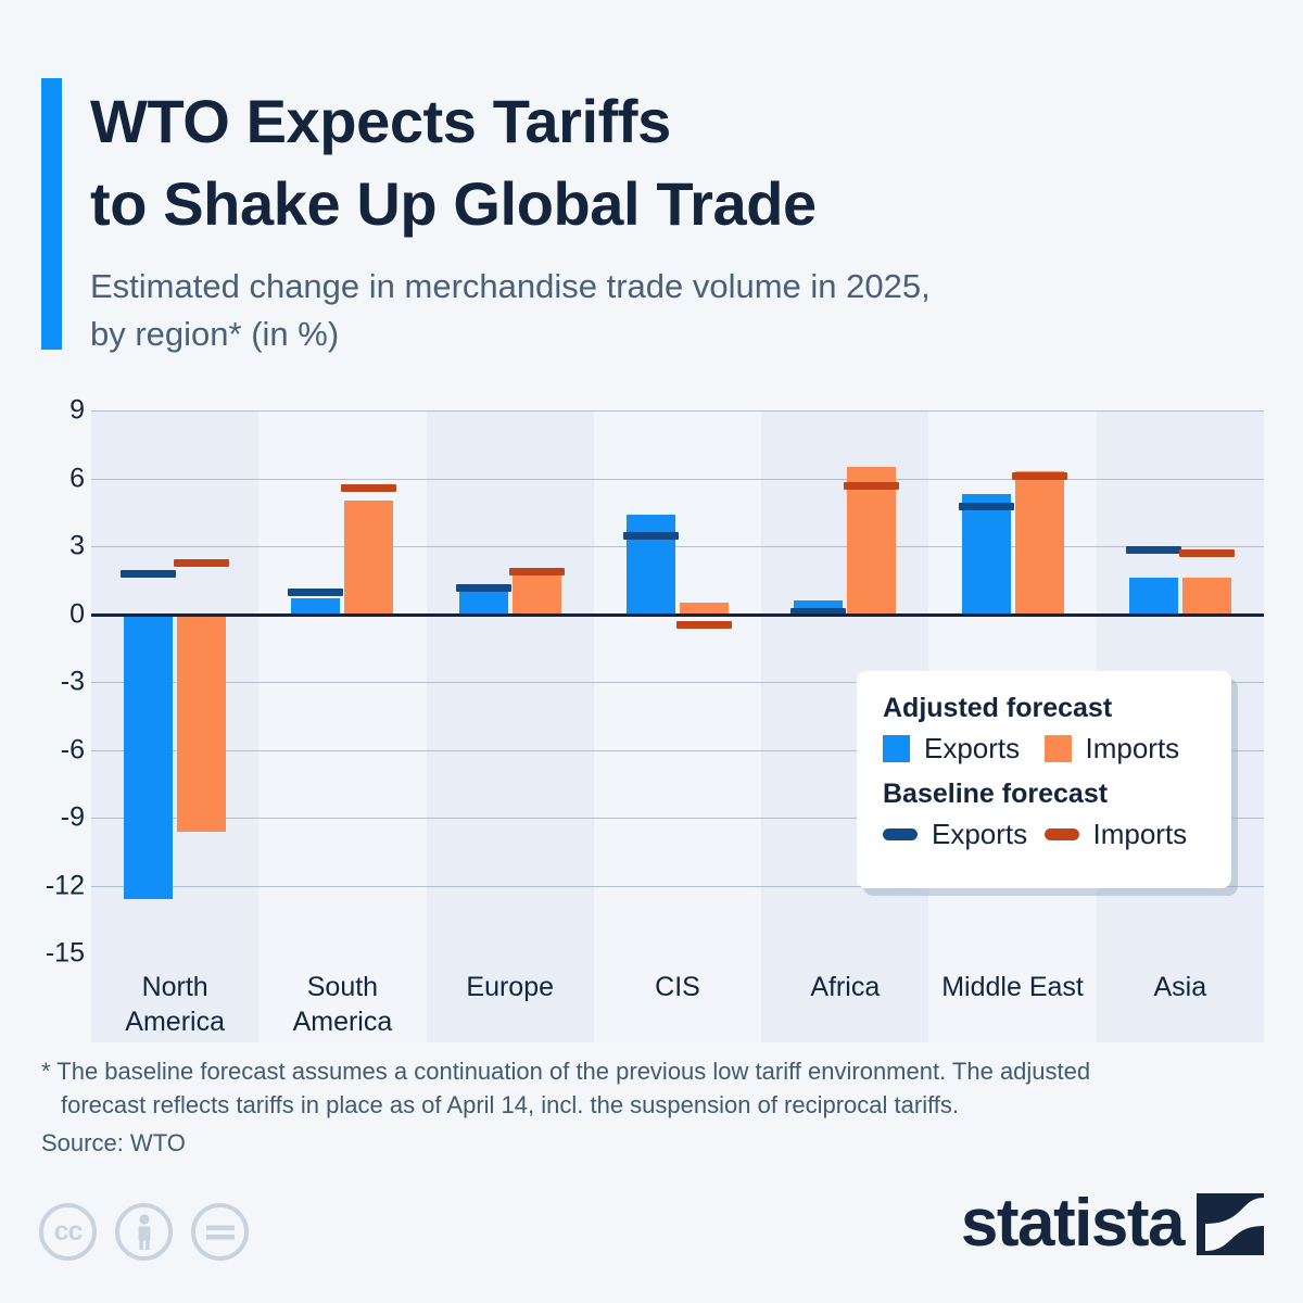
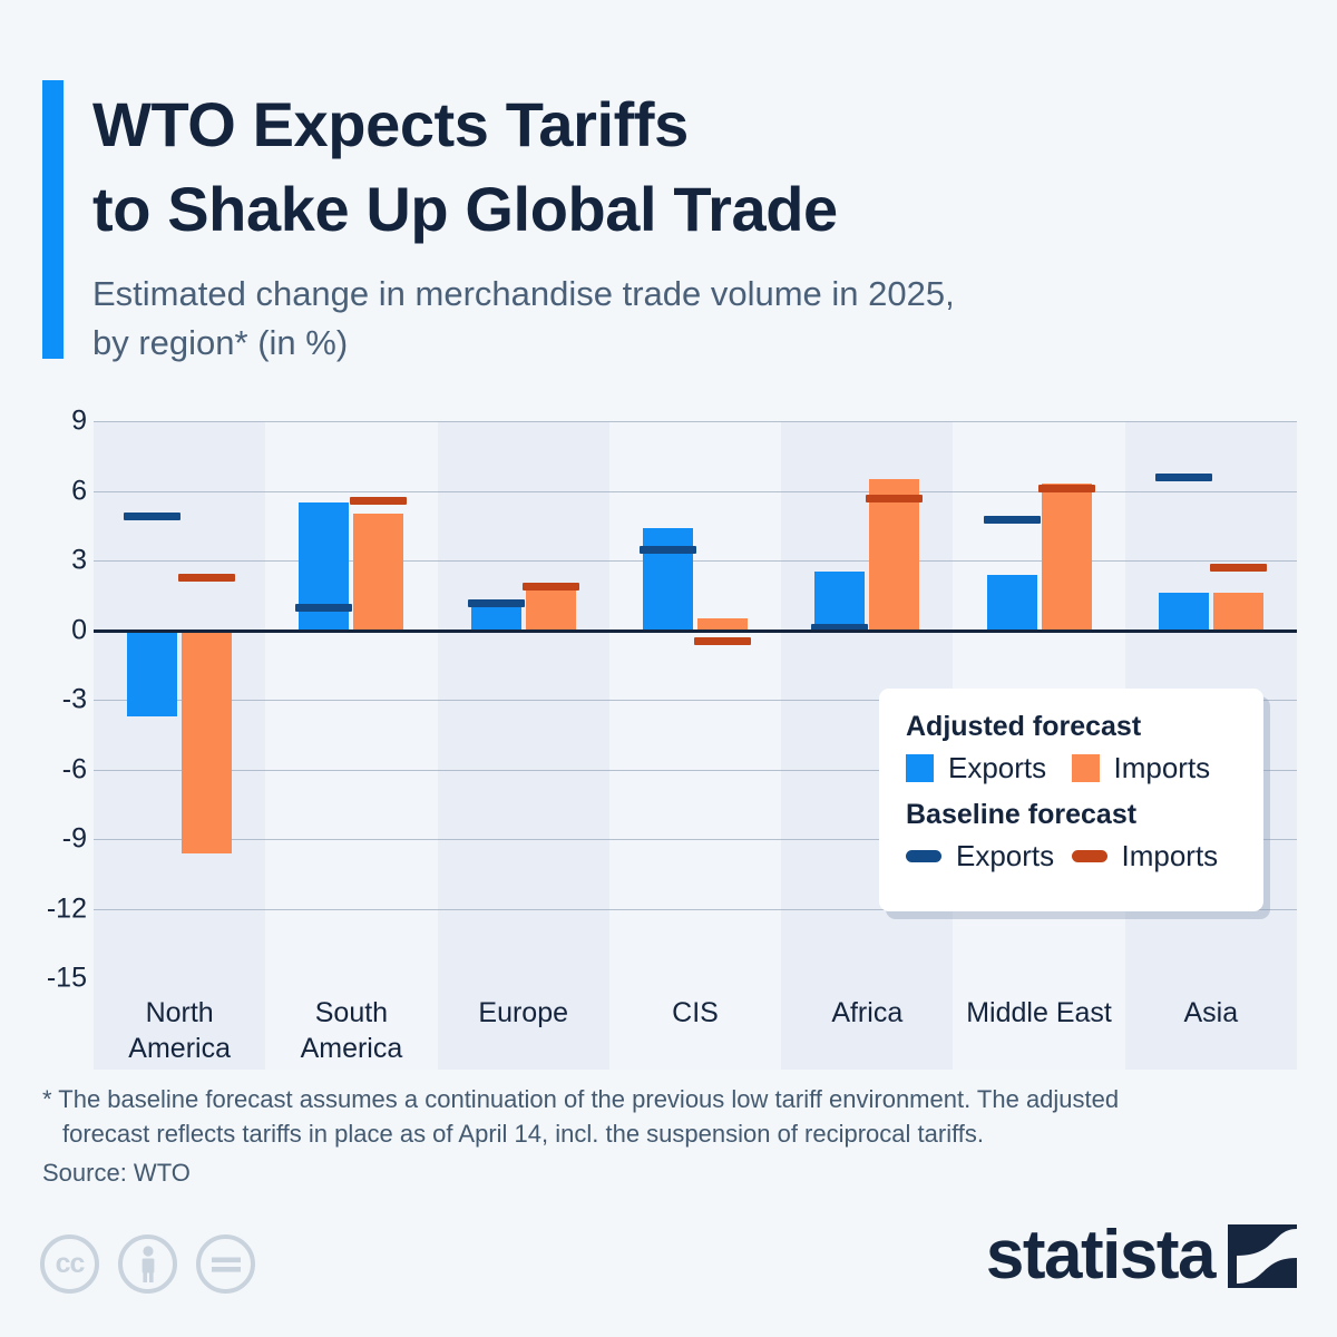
Adjusted forecast Exports/North America: -12.6 -> -3.7
Baseline forecast Exports/North America: 1.8 -> 4.9
Adjusted forecast Exports/South America: 0.7 -> 5.5
Adjusted forecast Exports/Africa: 0.6 -> 2.5
Adjusted forecast Exports/Middle East: 5.3 -> 2.4
Baseline forecast Exports/Asia: 2.9 -> 6.6
